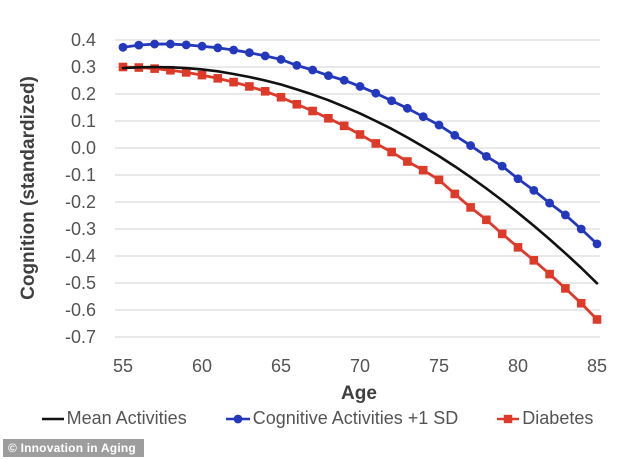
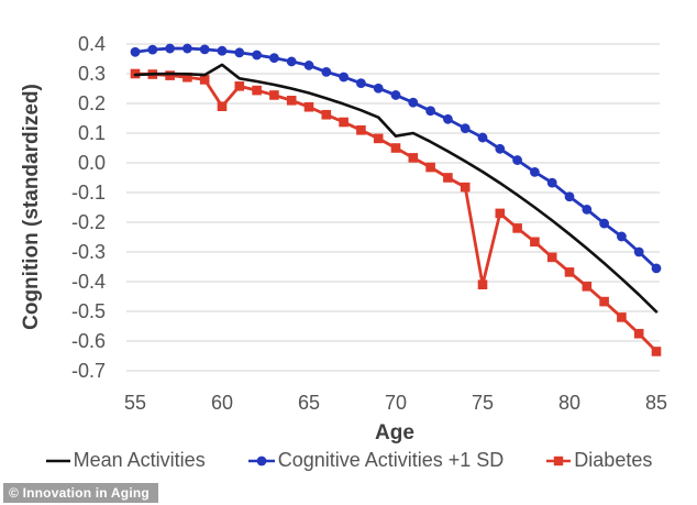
Mean Activities/60: 0.29 -> 0.33
Diabetes/60: 0.27 -> 0.19
Mean Activities/70: 0.13 -> 0.09
Diabetes/75: -0.12 -> -0.41
